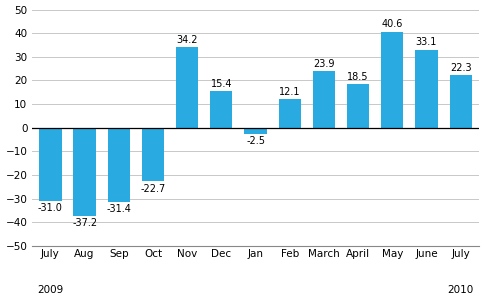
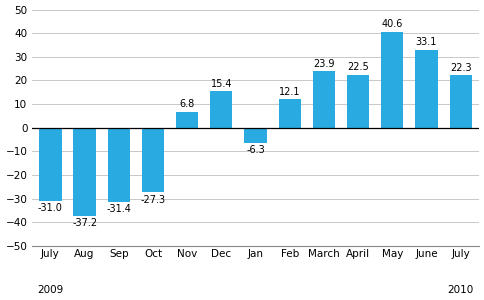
Oct: -22.7 -> -27.3
Nov: 34.2 -> 6.8
Jan: -2.5 -> -6.3
April: 18.5 -> 22.5
